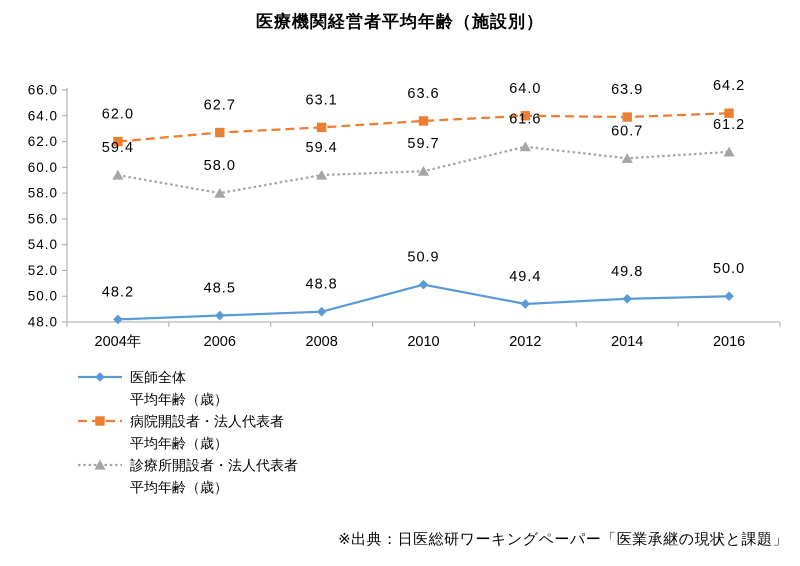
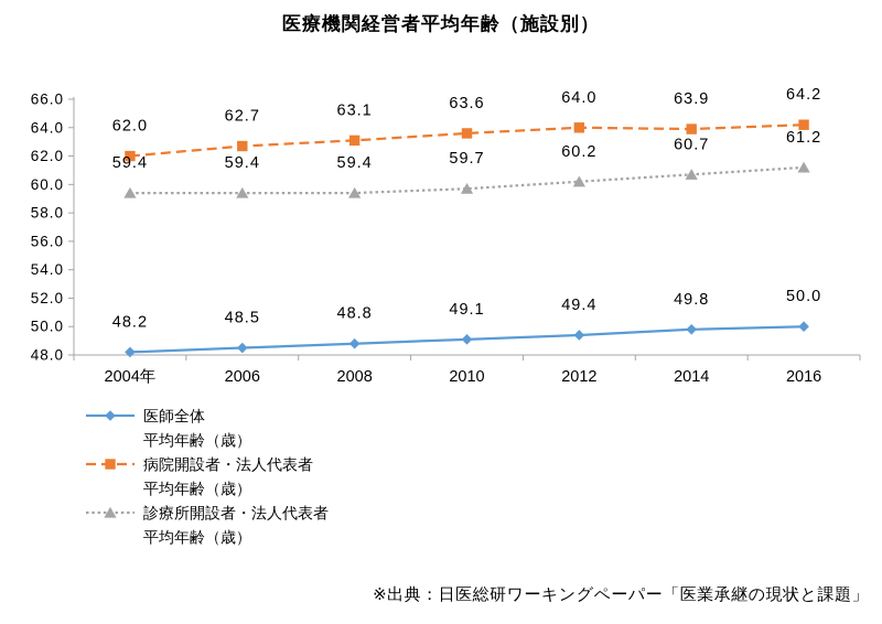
診療所開設者・法人代表者 平均年齢（歳）/2006: 58.0 -> 59.4
医師全体 平均年齢（歳）/2010: 50.9 -> 49.1
診療所開設者・法人代表者 平均年齢（歳）/2012: 61.6 -> 60.2
